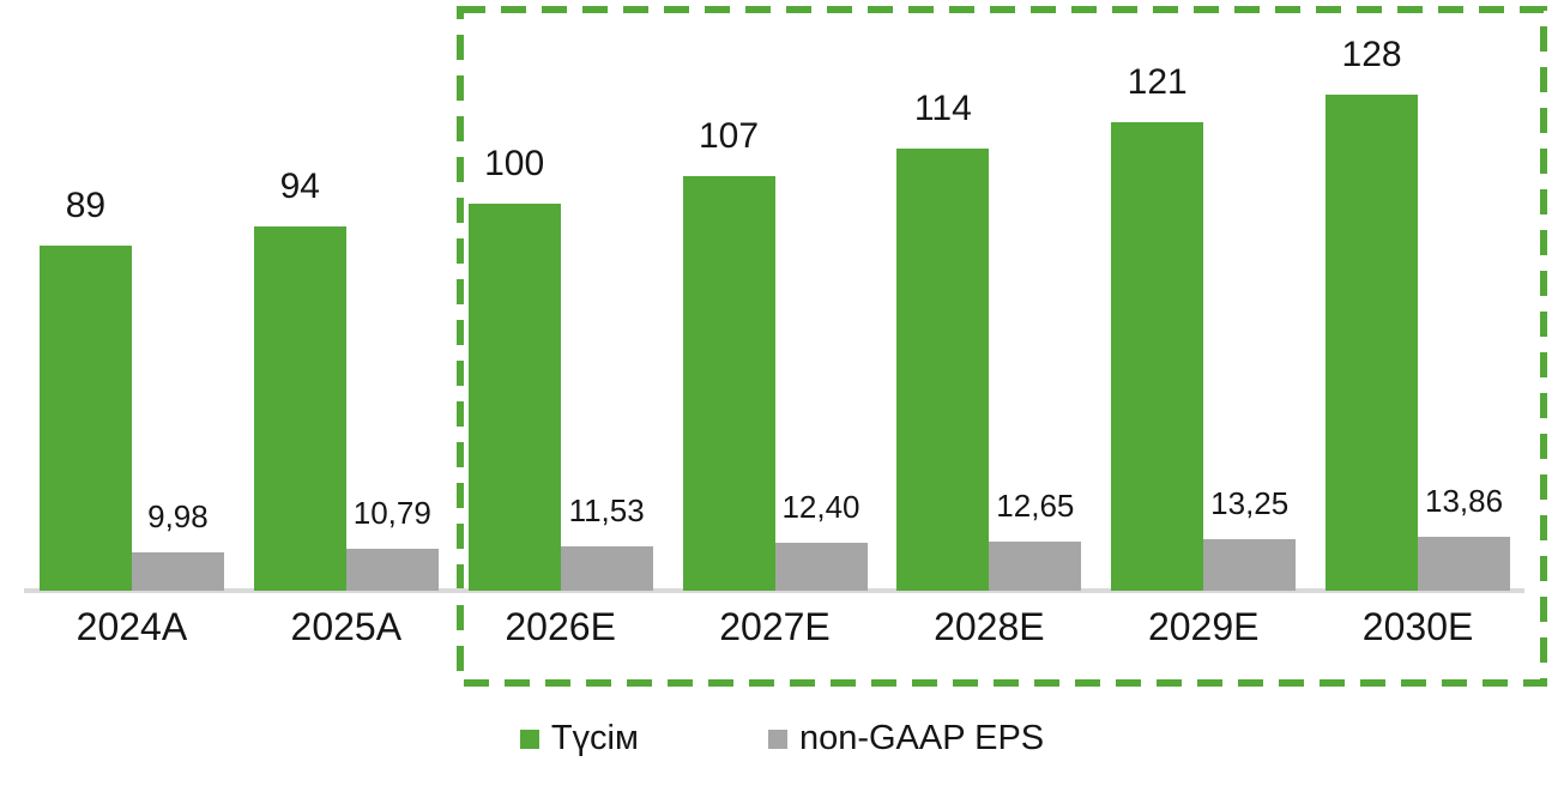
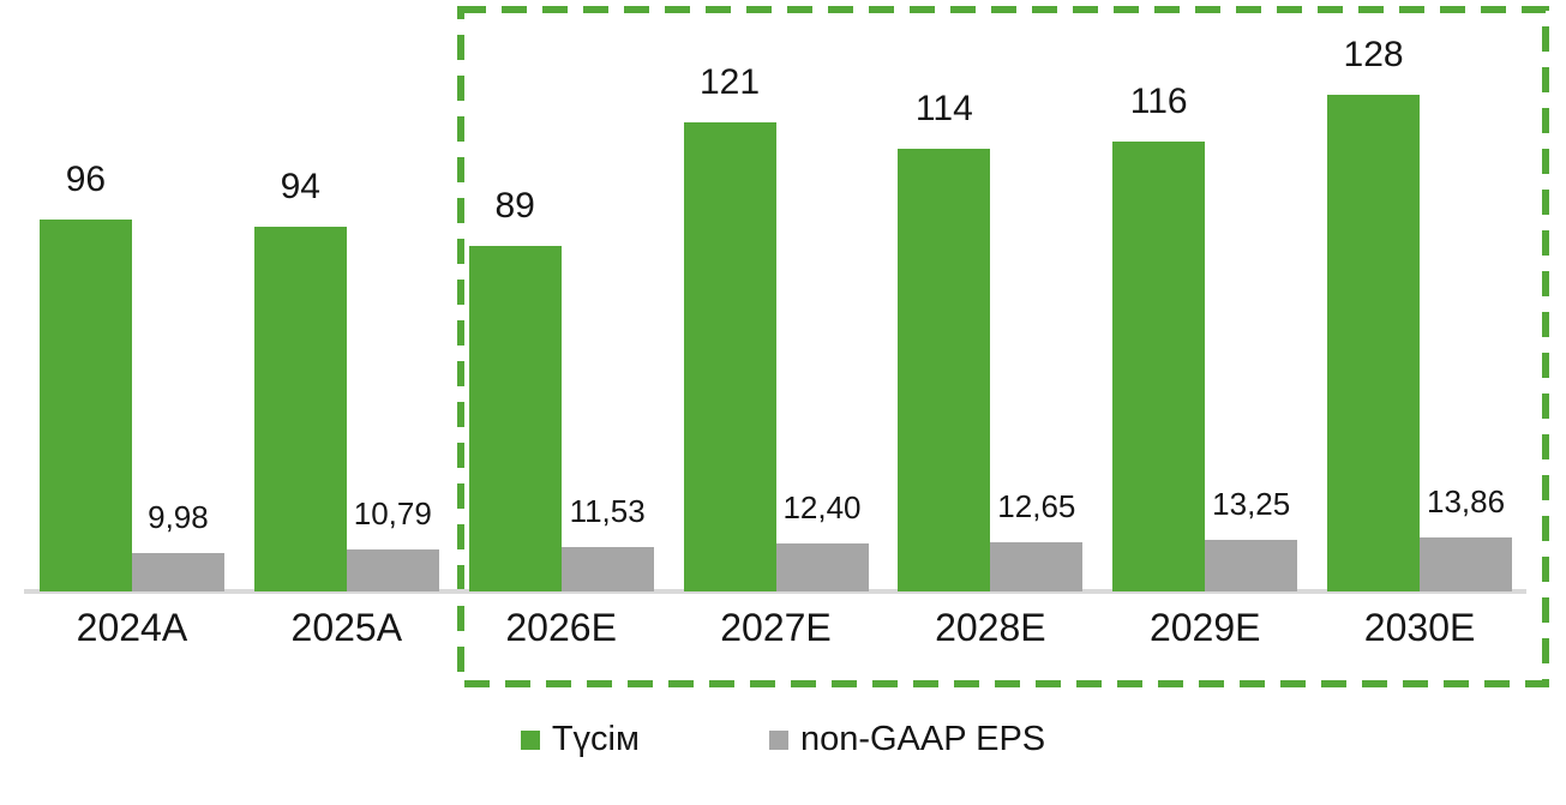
Түсім/2024A: 89 -> 96
Түсім/2026E: 100 -> 89
Түсім/2027E: 107 -> 121
Түсім/2029E: 121 -> 116
